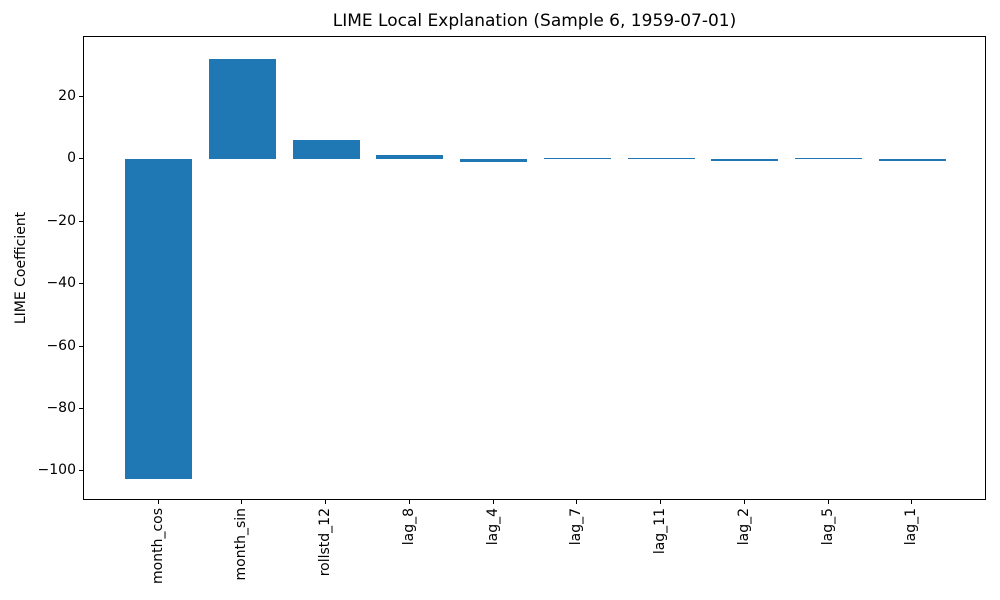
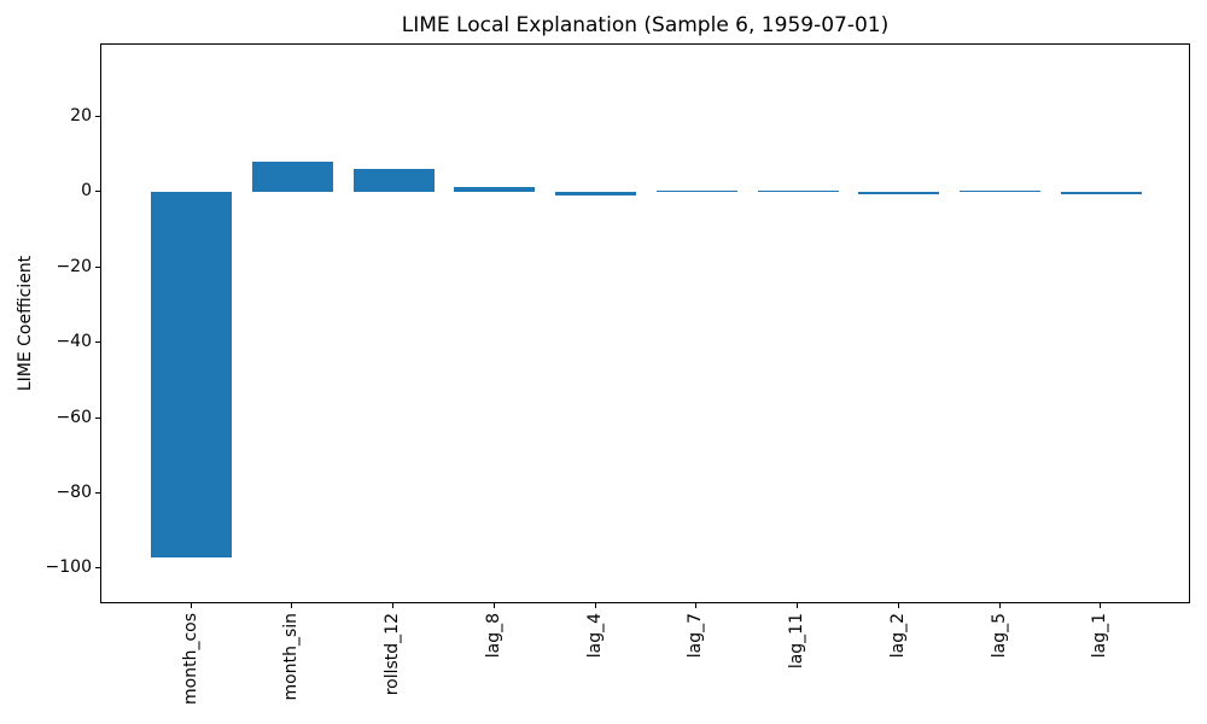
month_cos: -102 -> -97
month_sin: 32 -> 8
